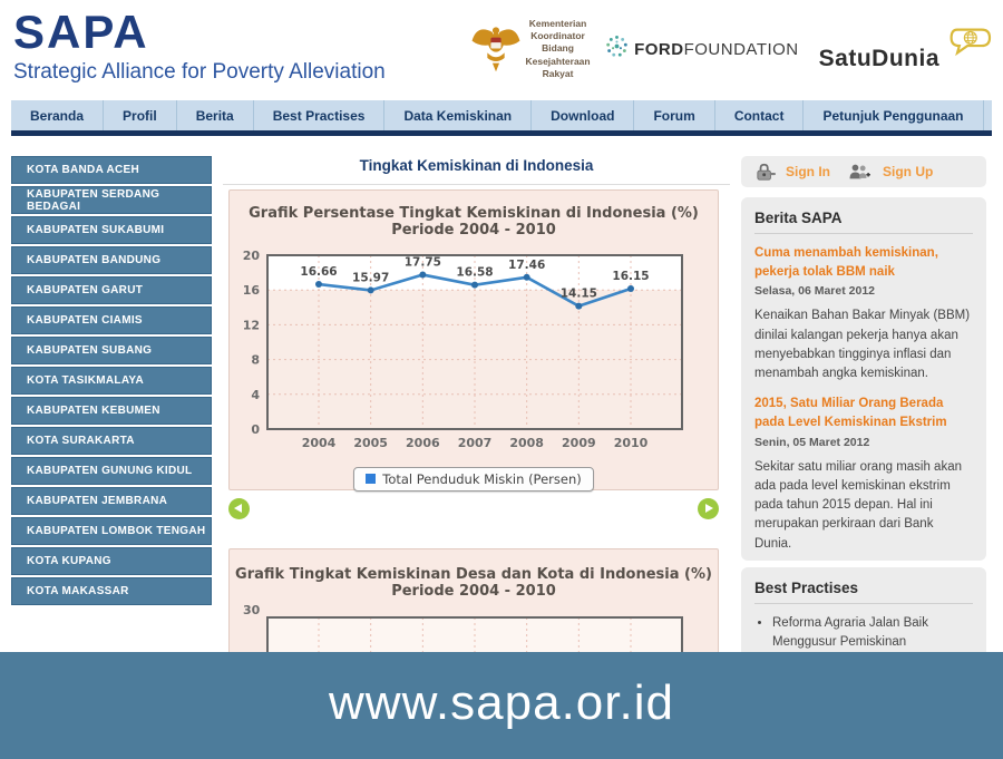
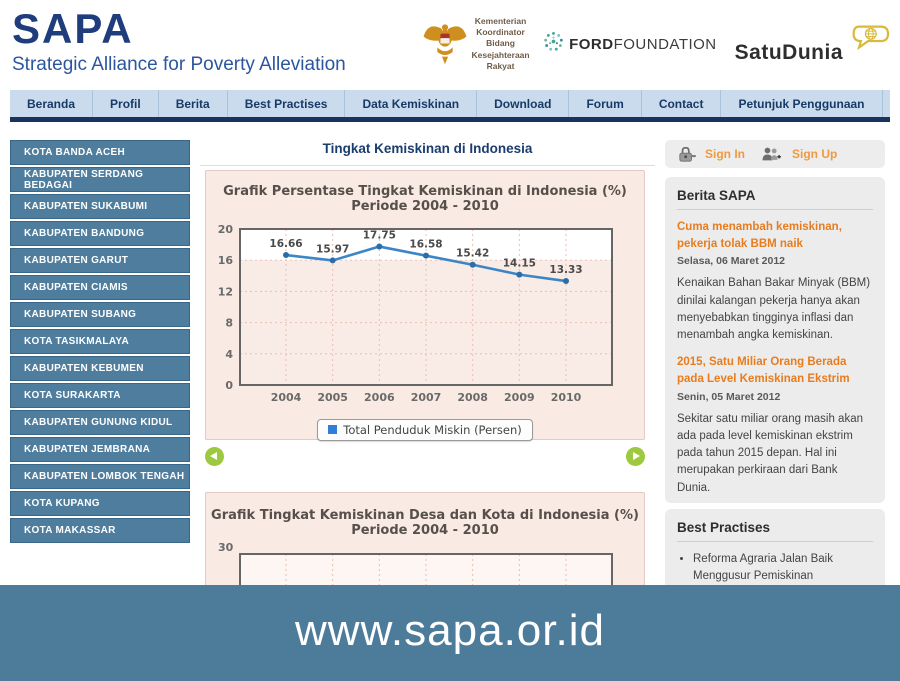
Grafik Persentase Tingkat Kemiskinan di Indonesia (%)/2008: 17.46 -> 15.42
Grafik Persentase Tingkat Kemiskinan di Indonesia (%)/2010: 16.15 -> 13.33
